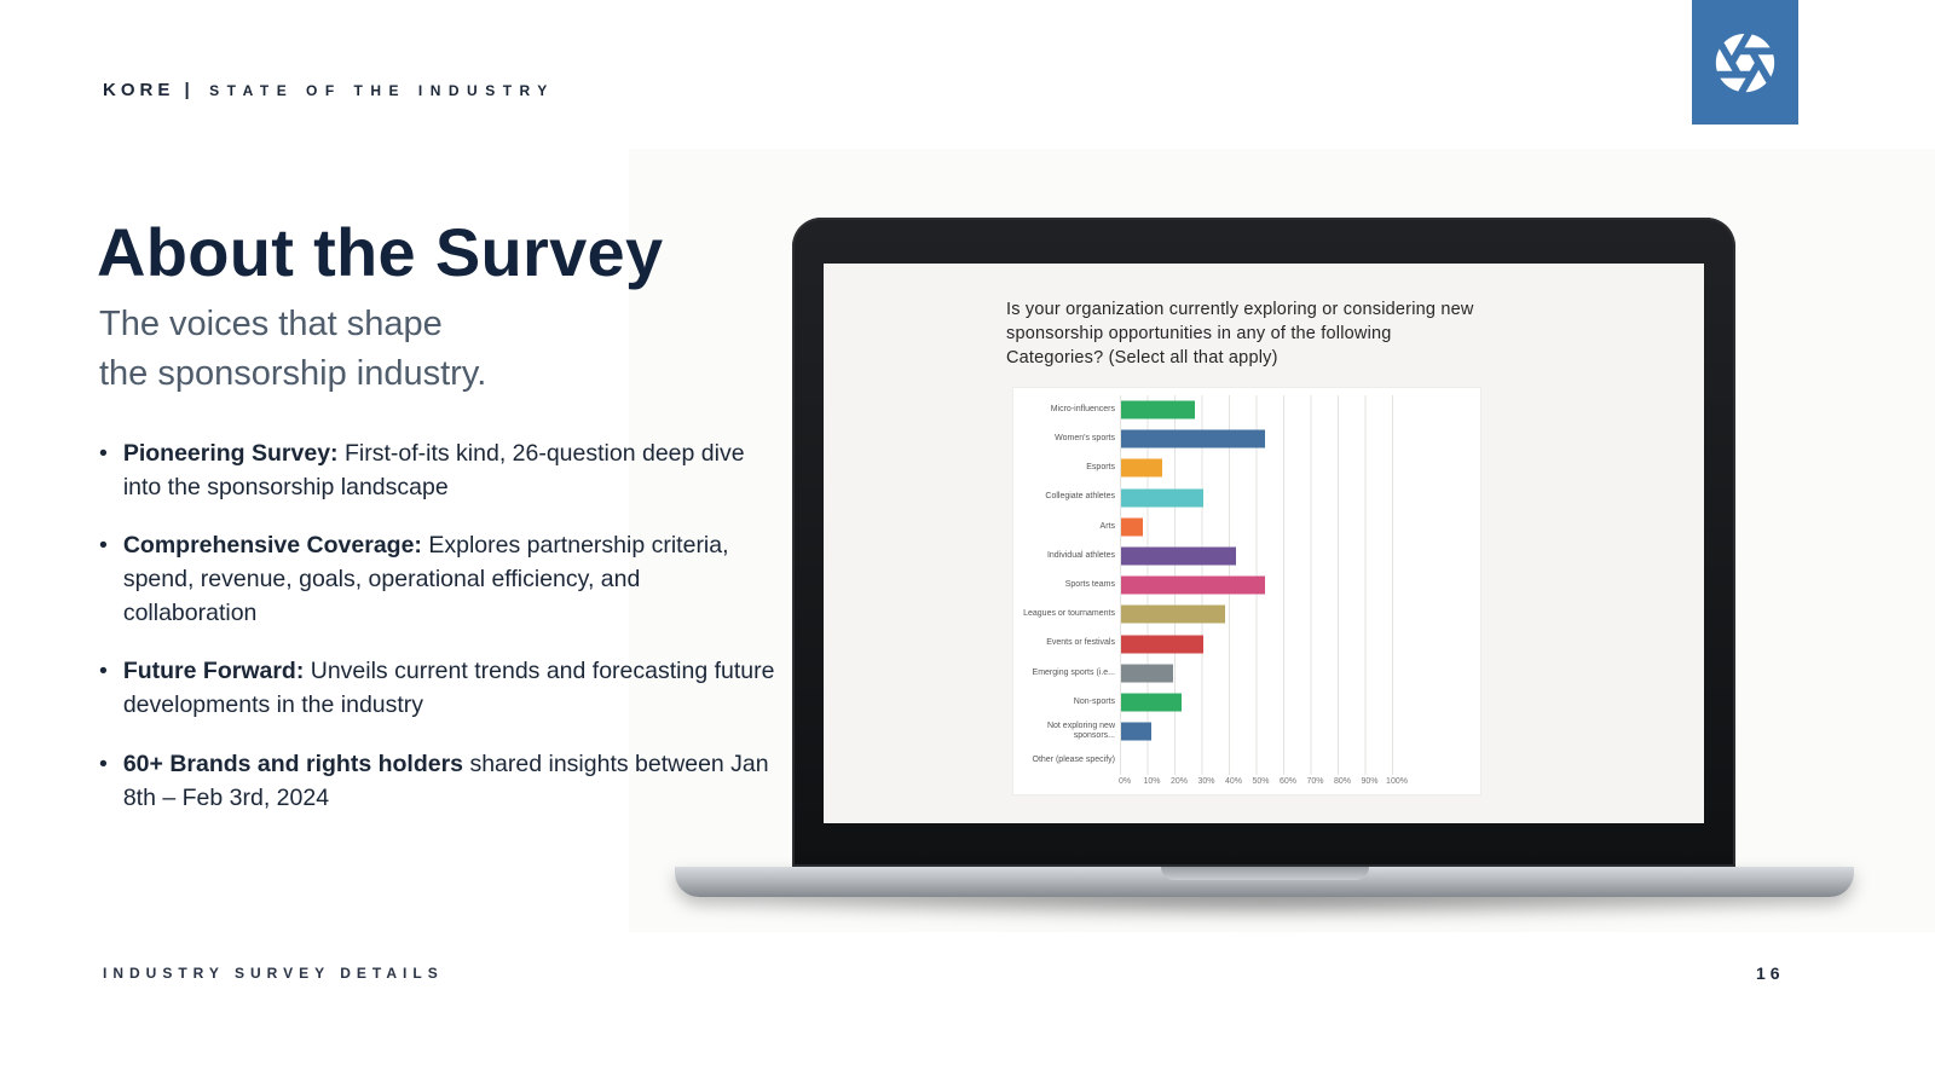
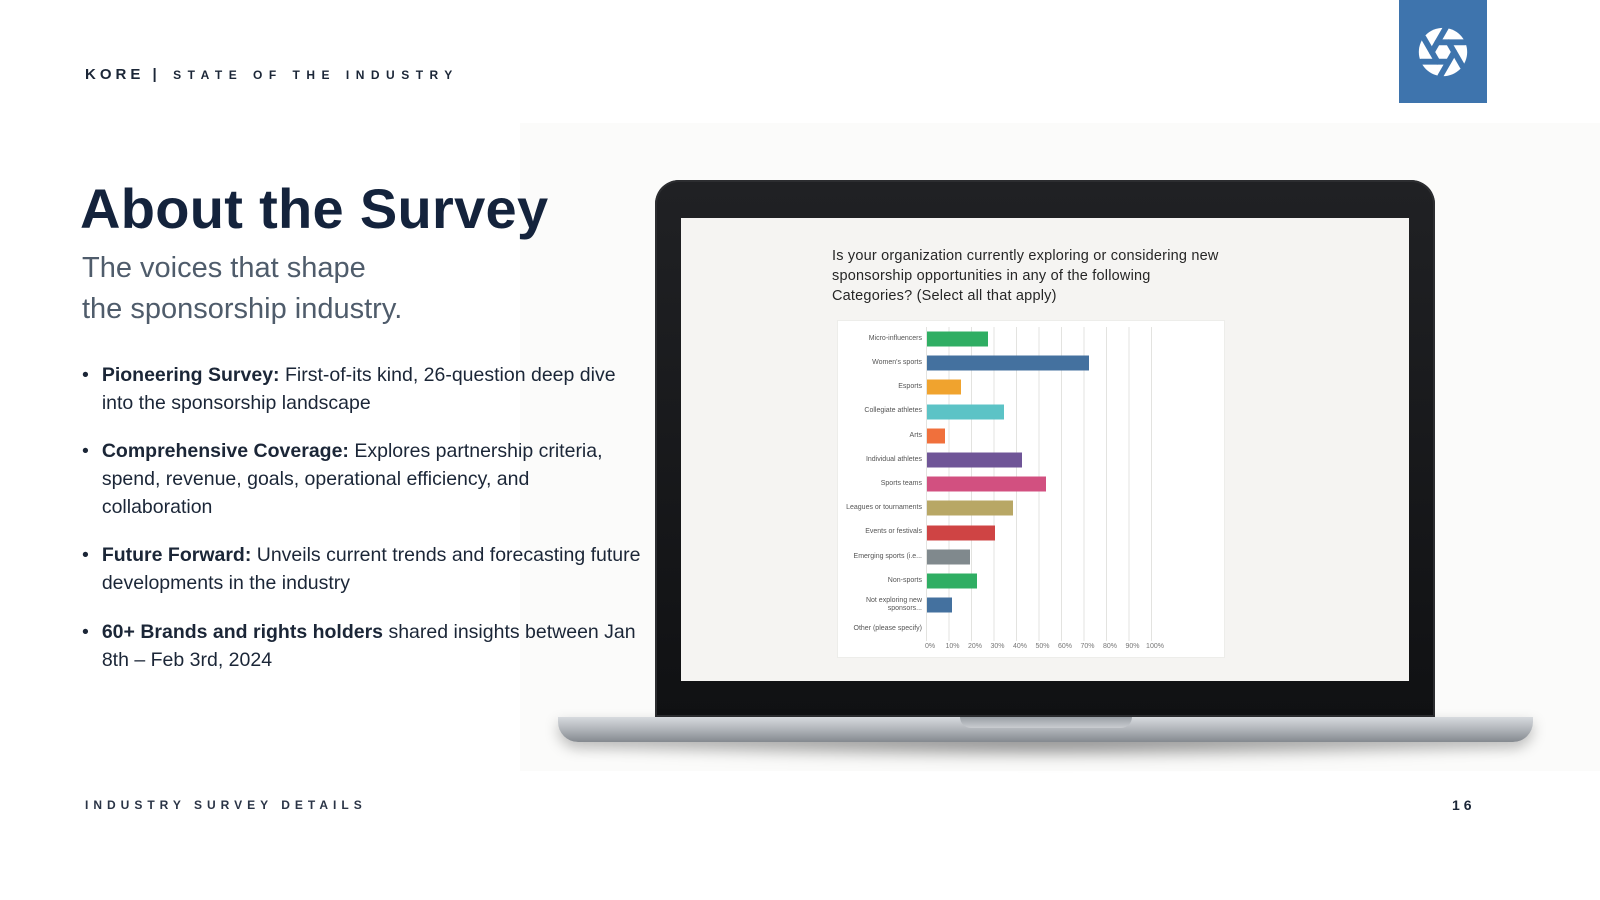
Women's sports: 53% -> 72%
Collegiate athletes: 30% -> 34%
